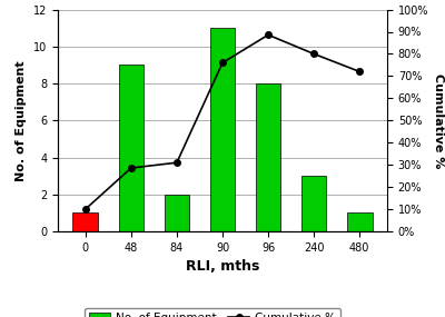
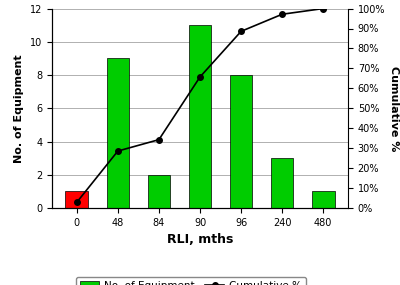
Cumulative %/0: 10% -> 3%
Cumulative %/84: 31% -> 34%
Cumulative %/90: 76% -> 66%
Cumulative %/240: 80% -> 97%
Cumulative %/480: 72% -> 100%
